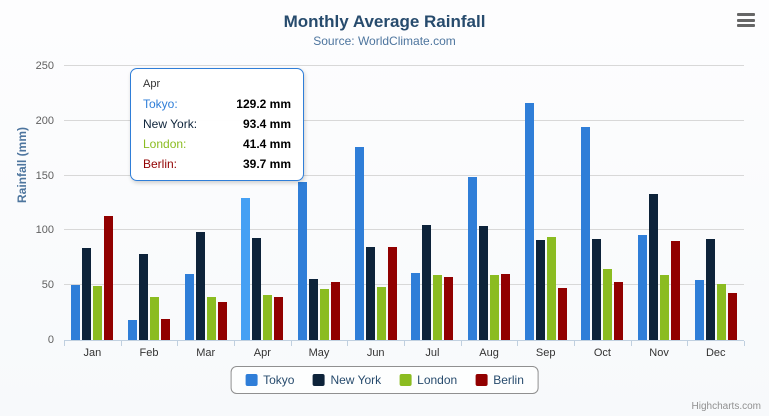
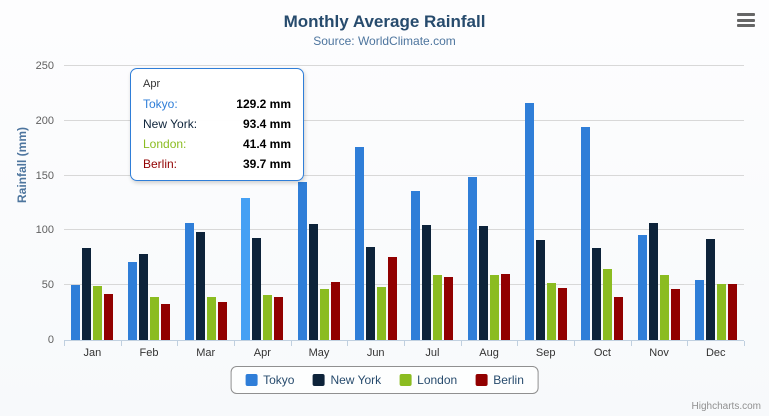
Berlin/Jan: 113 -> 42
Tokyo/Feb: 18 -> 72
Berlin/Feb: 19 -> 33
Tokyo/Mar: 60 -> 106
New York/May: 56 -> 106
Berlin/Jun: 85 -> 76
Tokyo/Jul: 61 -> 136
London/Sep: 94 -> 52
New York/Oct: 92 -> 84
Berlin/Oct: 53 -> 39
New York/Nov: 133 -> 107
Berlin/Nov: 90 -> 47
Berlin/Dec: 43 -> 51
